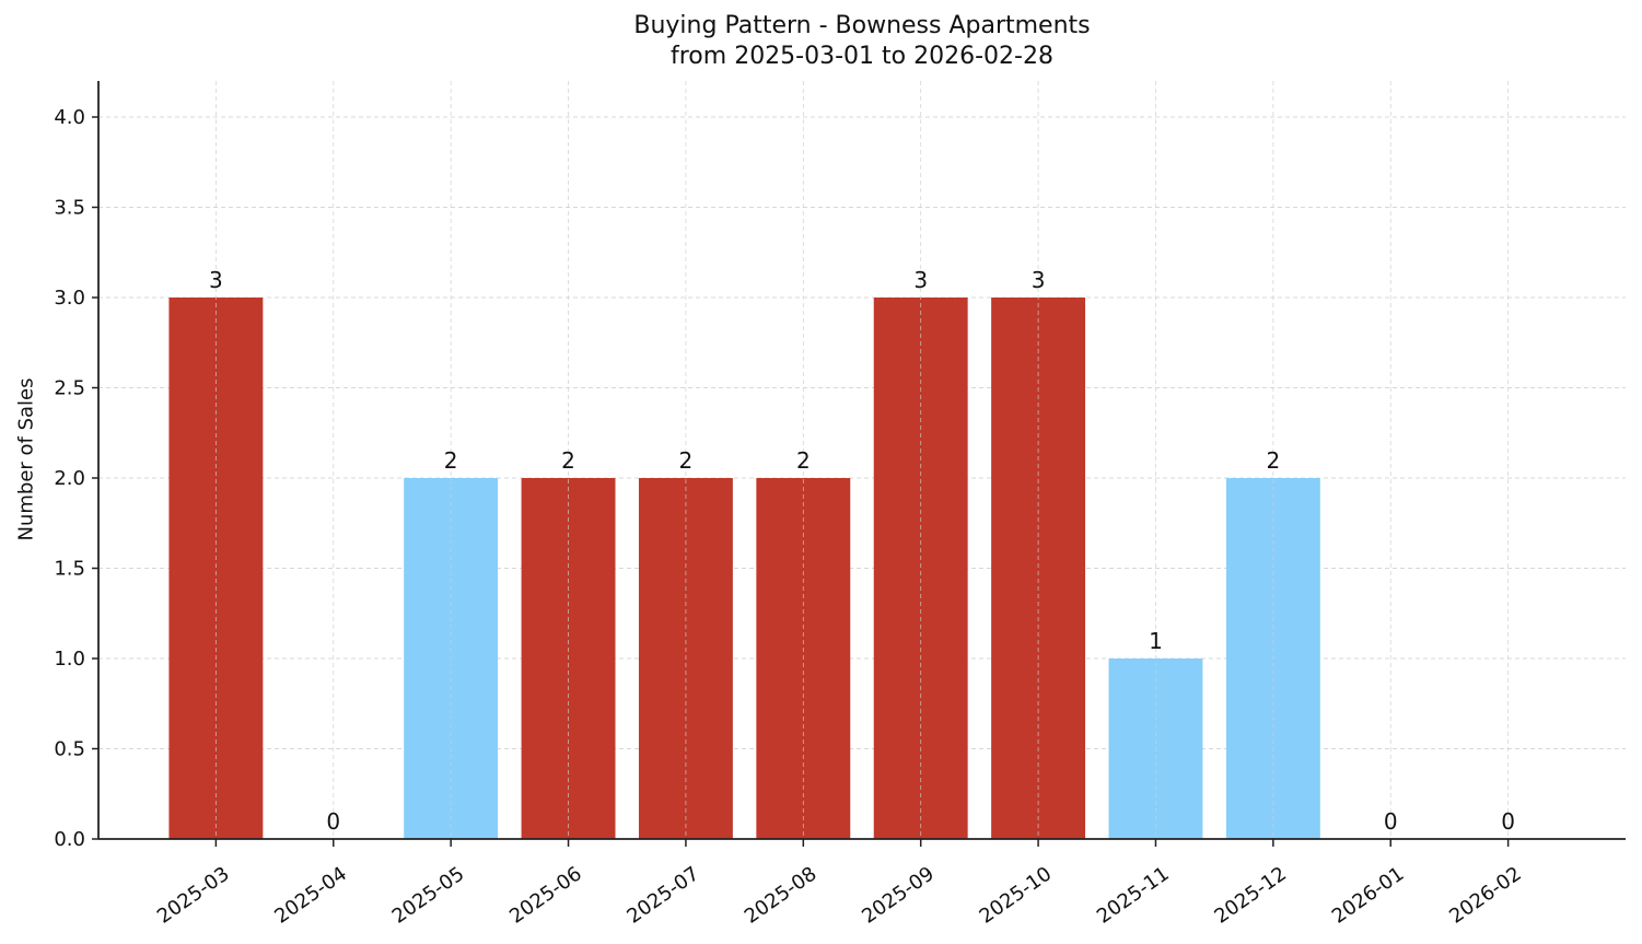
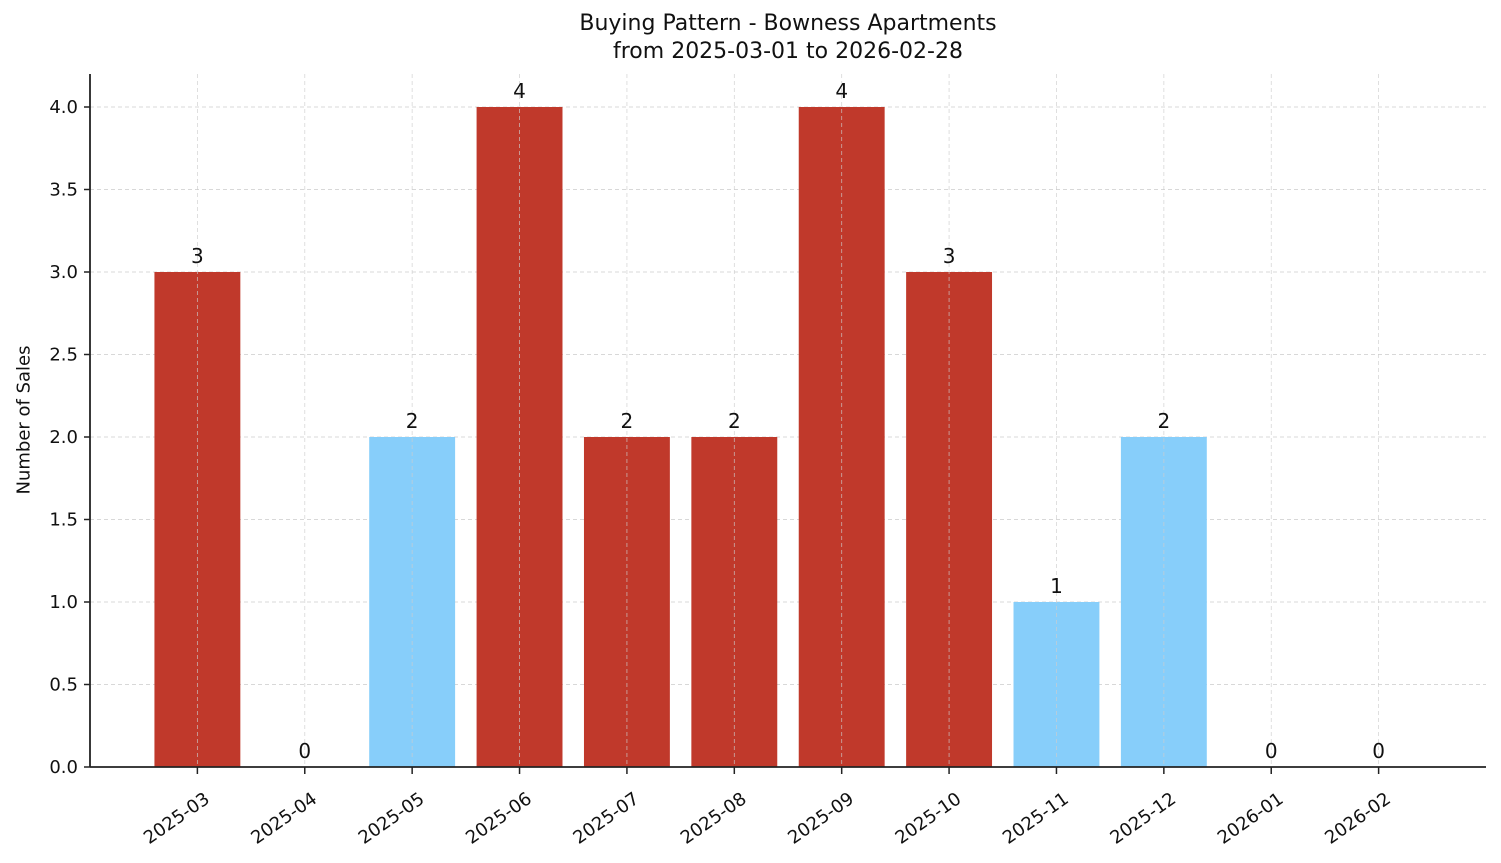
2025-06: 2 -> 4
2025-09: 3 -> 4
